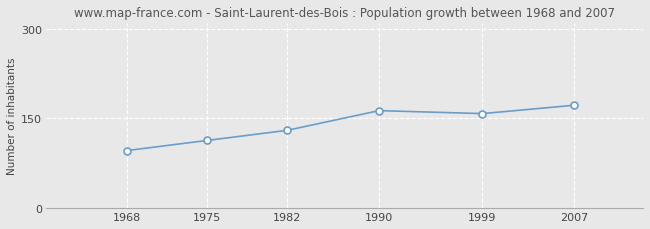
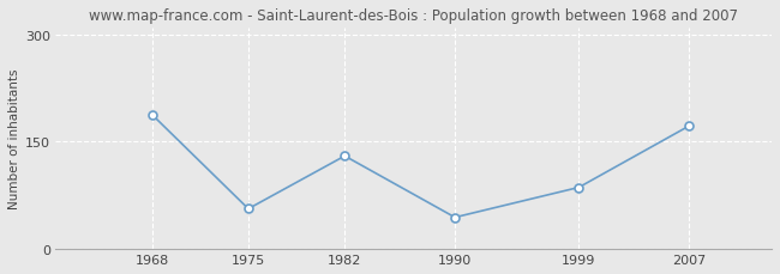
1968: 96 -> 188
1975: 113 -> 56
1990: 163 -> 44
1999: 158 -> 86
